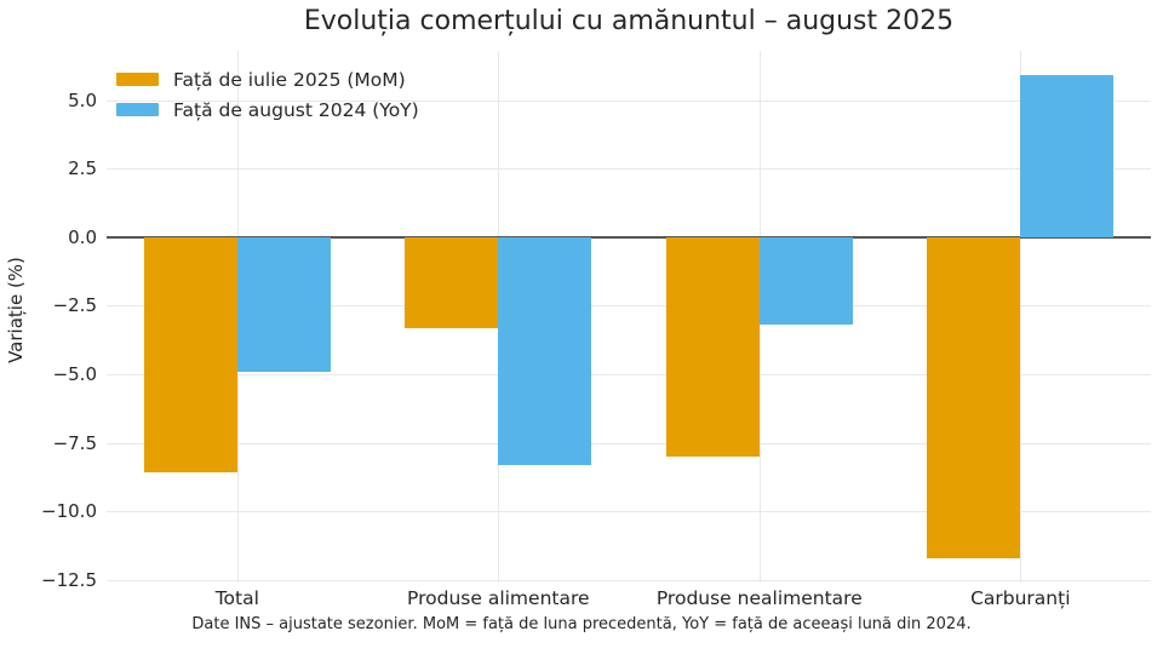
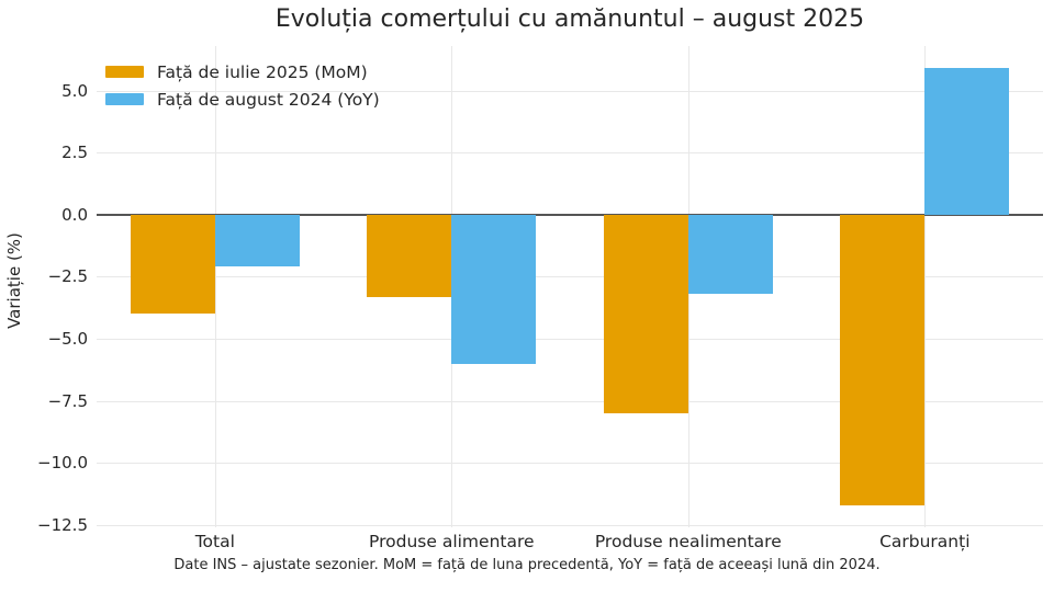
Față de iulie 2025 (MoM)/Total: -8.6 -> -4.0
Față de august 2024 (YoY)/Total: -4.9 -> -2.1
Față de august 2024 (YoY)/Produse alimentare: -8.3 -> -6.0
